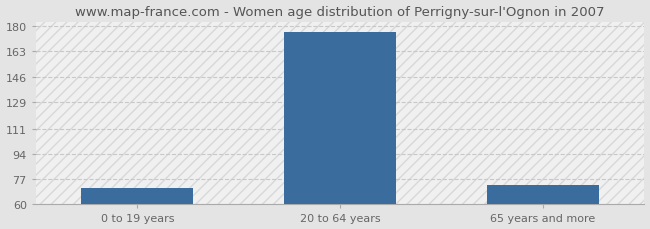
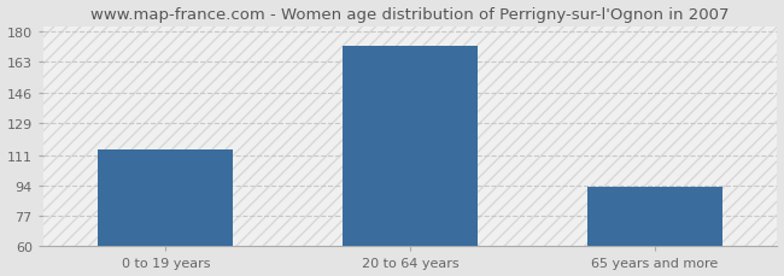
0 to 19 years: 71 -> 114
20 to 64 years: 176 -> 172
65 years and more: 73 -> 93
